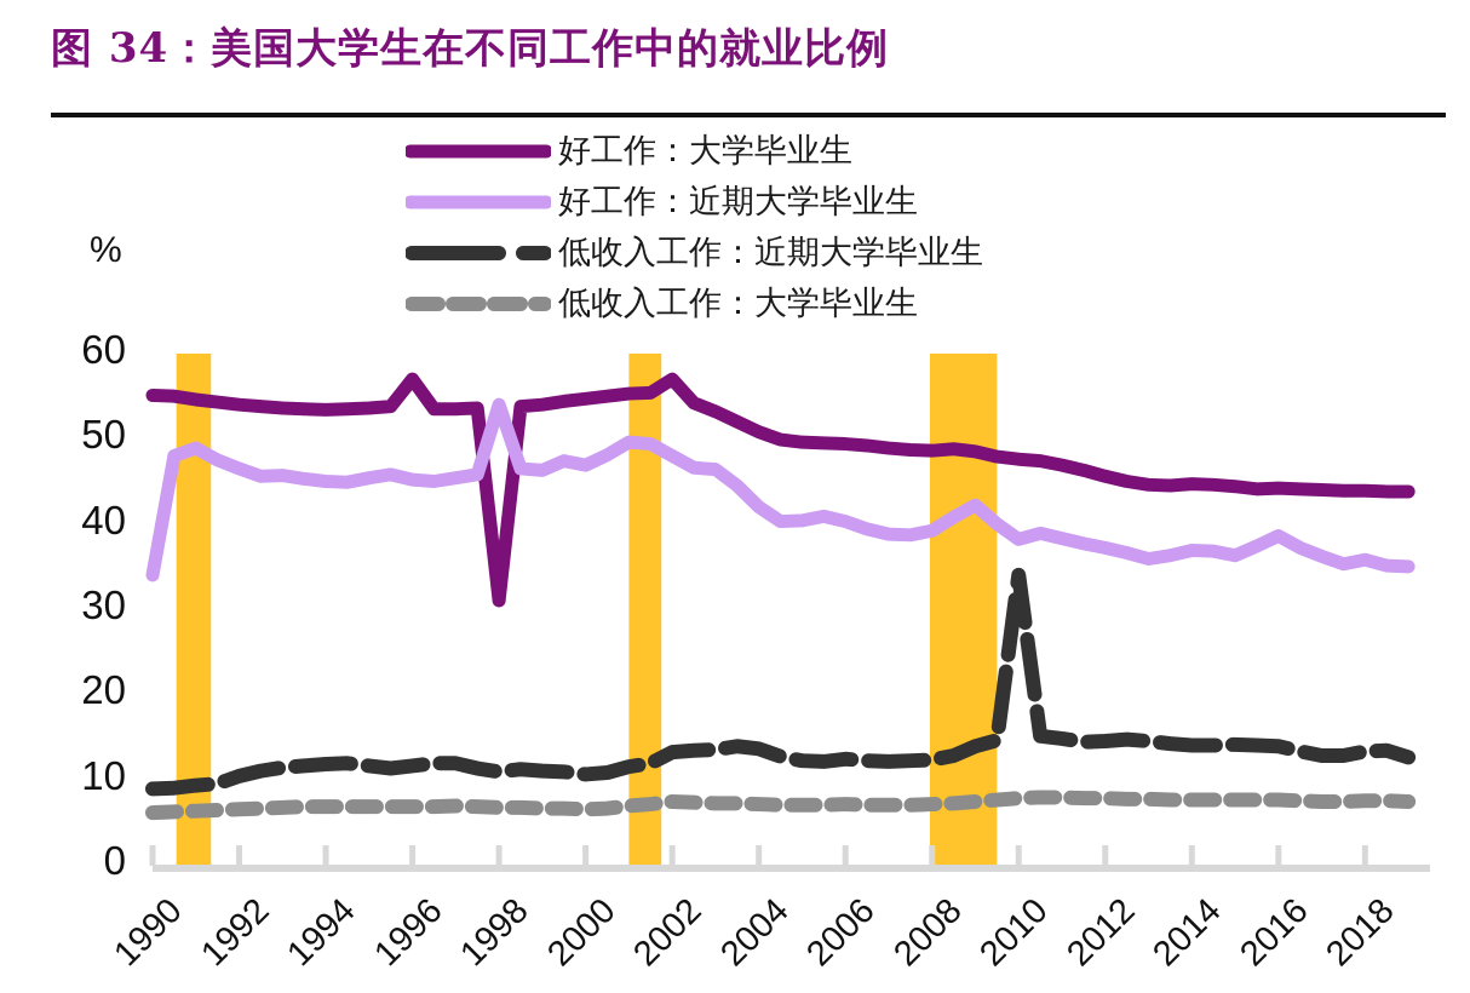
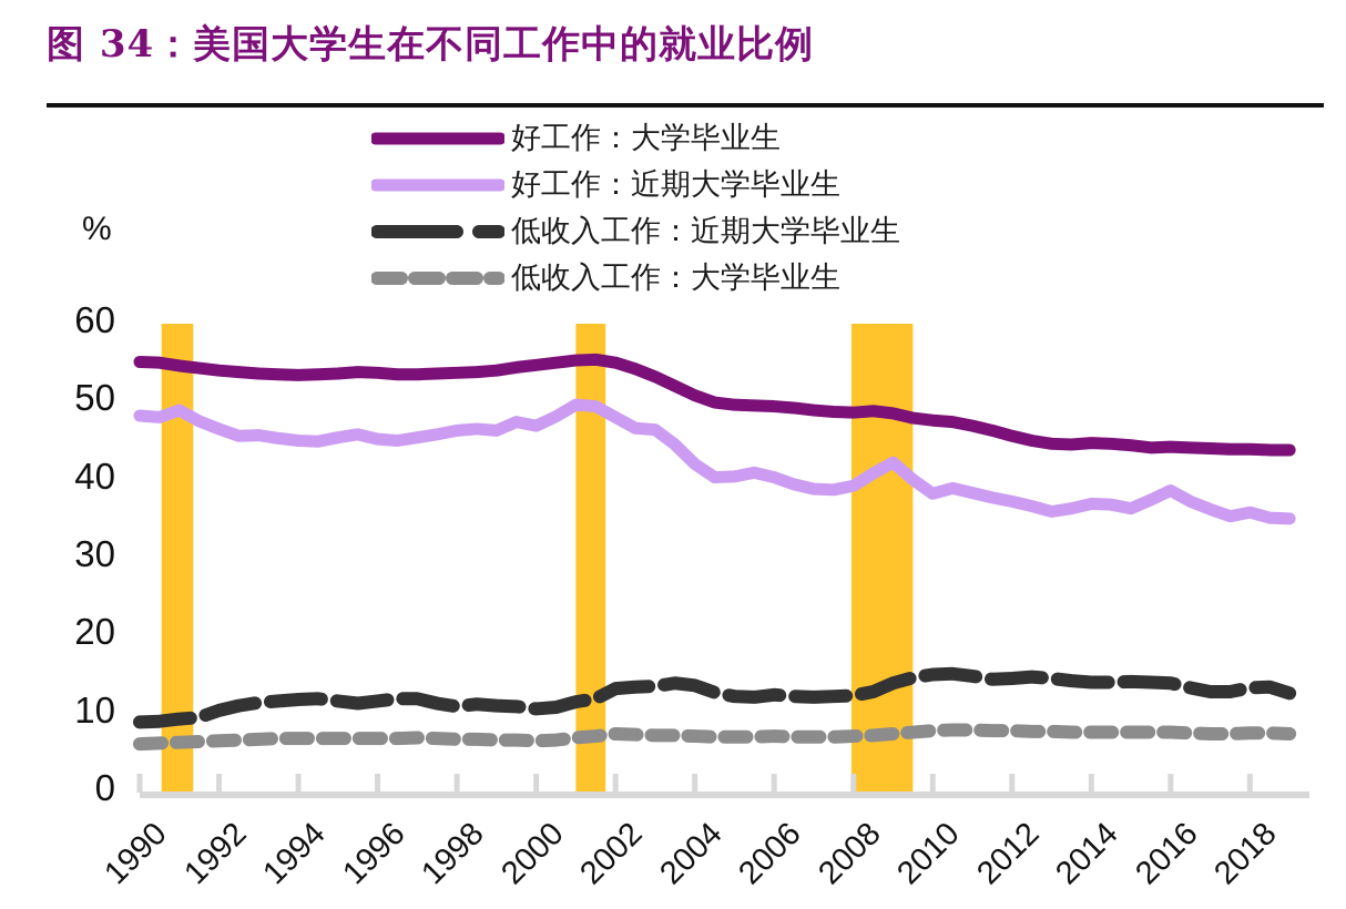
好工作：近期大学毕业生/1990: 34 -> 48
好工作：大学毕业生/1996: 57 -> 54
好工作：大学毕业生/1998: 31 -> 54
好工作：近期大学毕业生/1998: 54 -> 46
好工作：大学毕业生/2002: 57 -> 55
低收入工作：近期大学毕业生/2010: 34 -> 15
